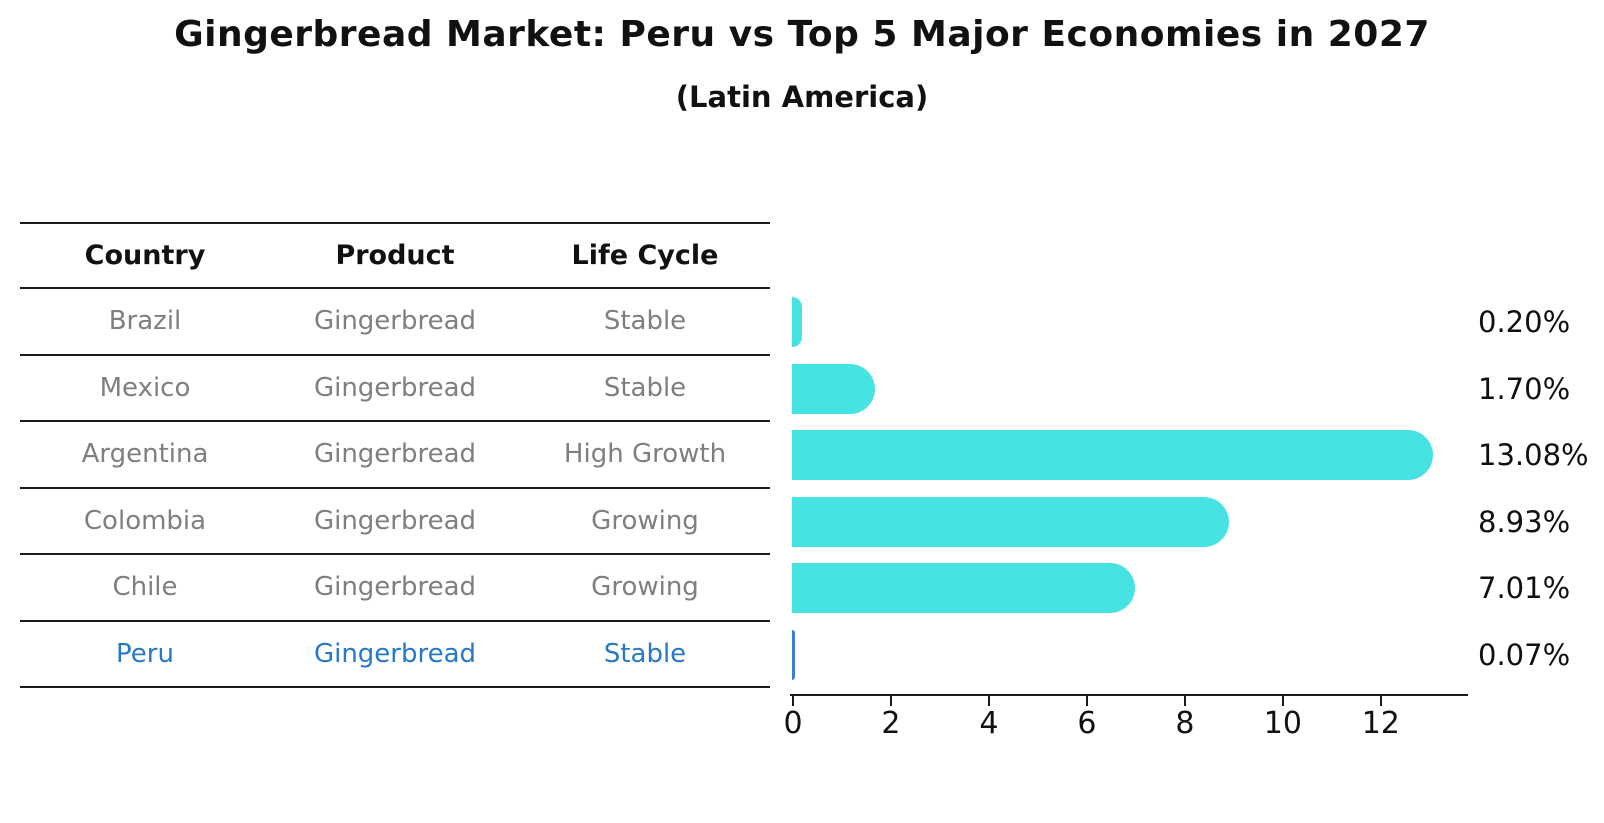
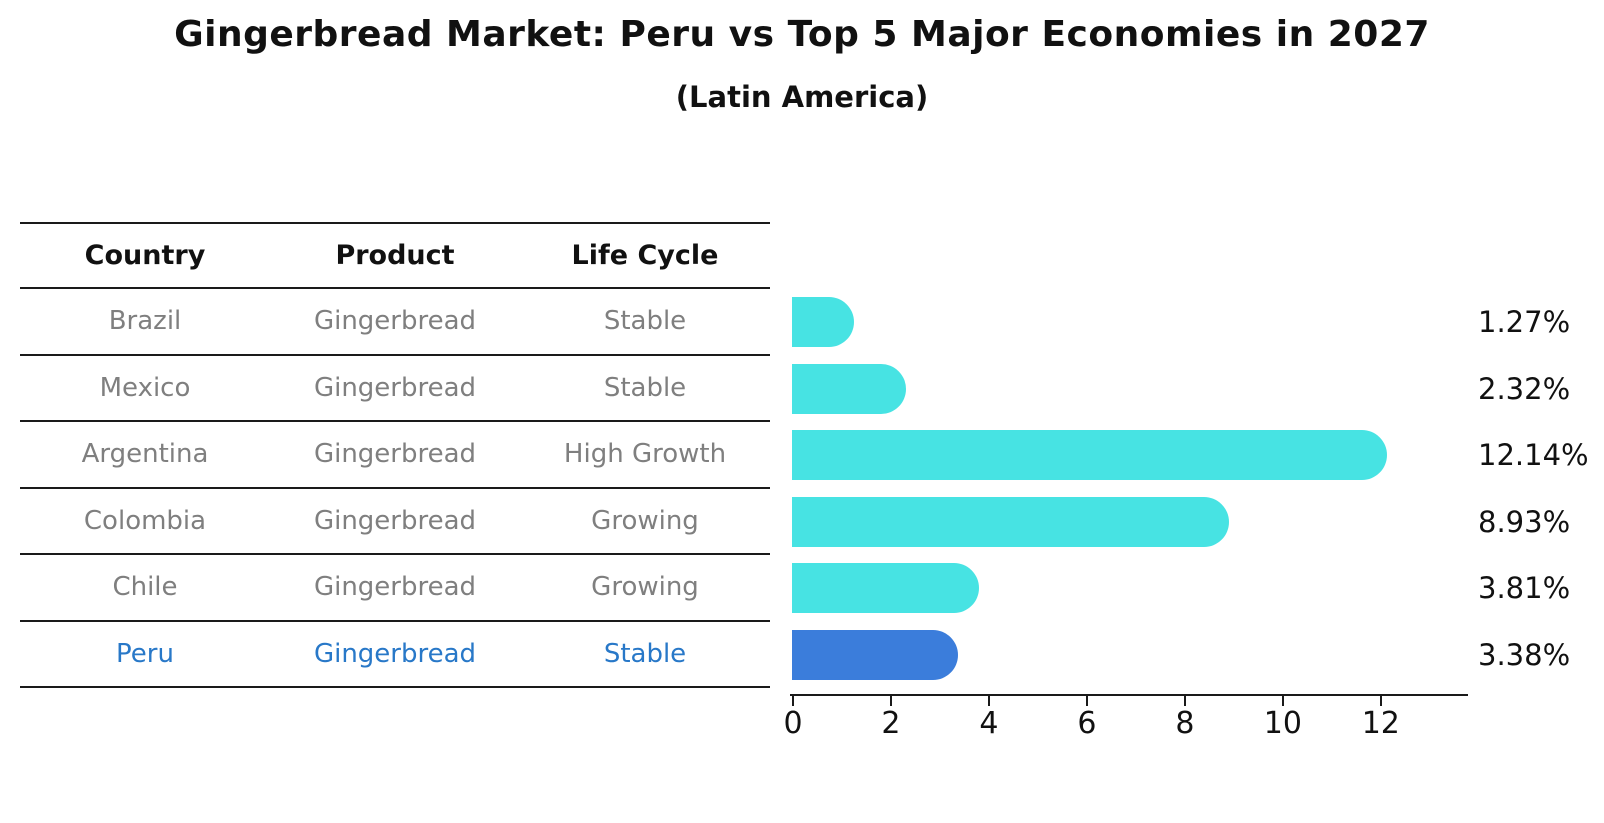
Brazil: 0.20% -> 1.27%
Mexico: 1.70% -> 2.32%
Argentina: 13.08% -> 12.14%
Chile: 7.01% -> 3.81%
Peru: 0.07% -> 3.38%
